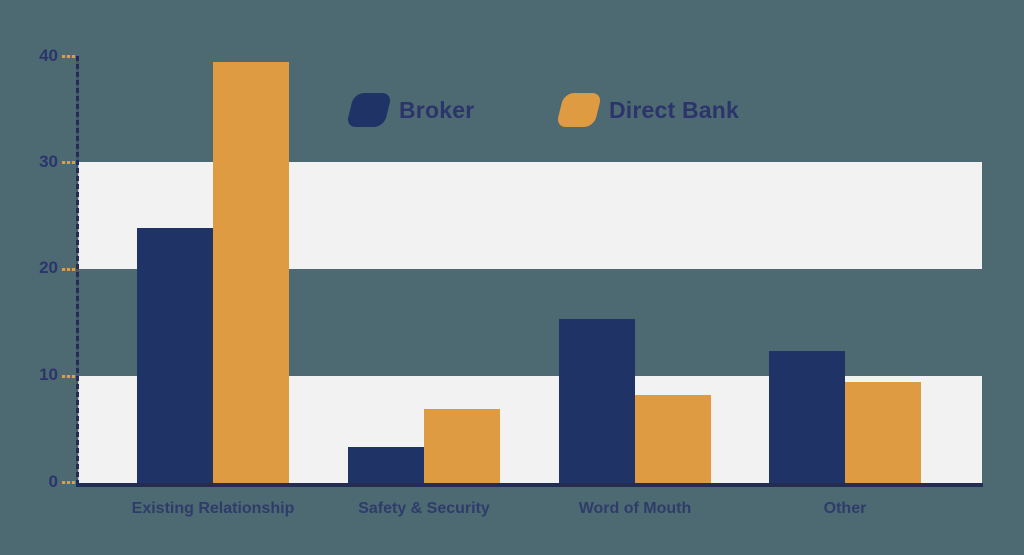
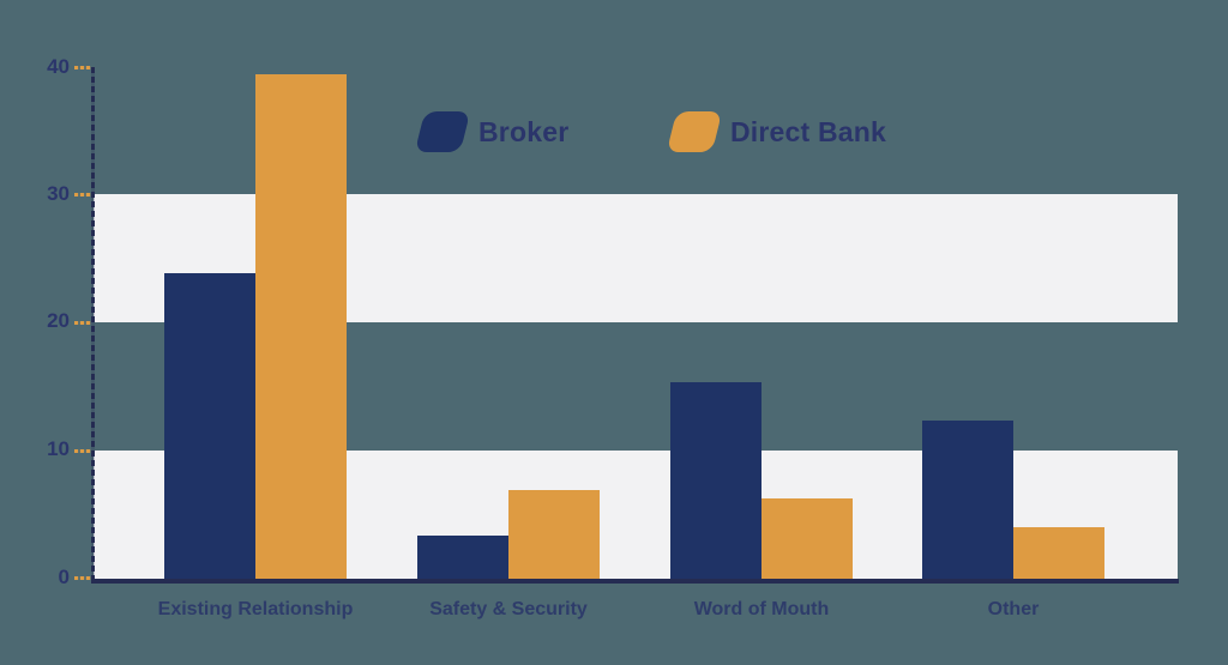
Direct Bank/Word of Mouth: 8.2 -> 6.3
Direct Bank/Other: 9.5 -> 4.0
